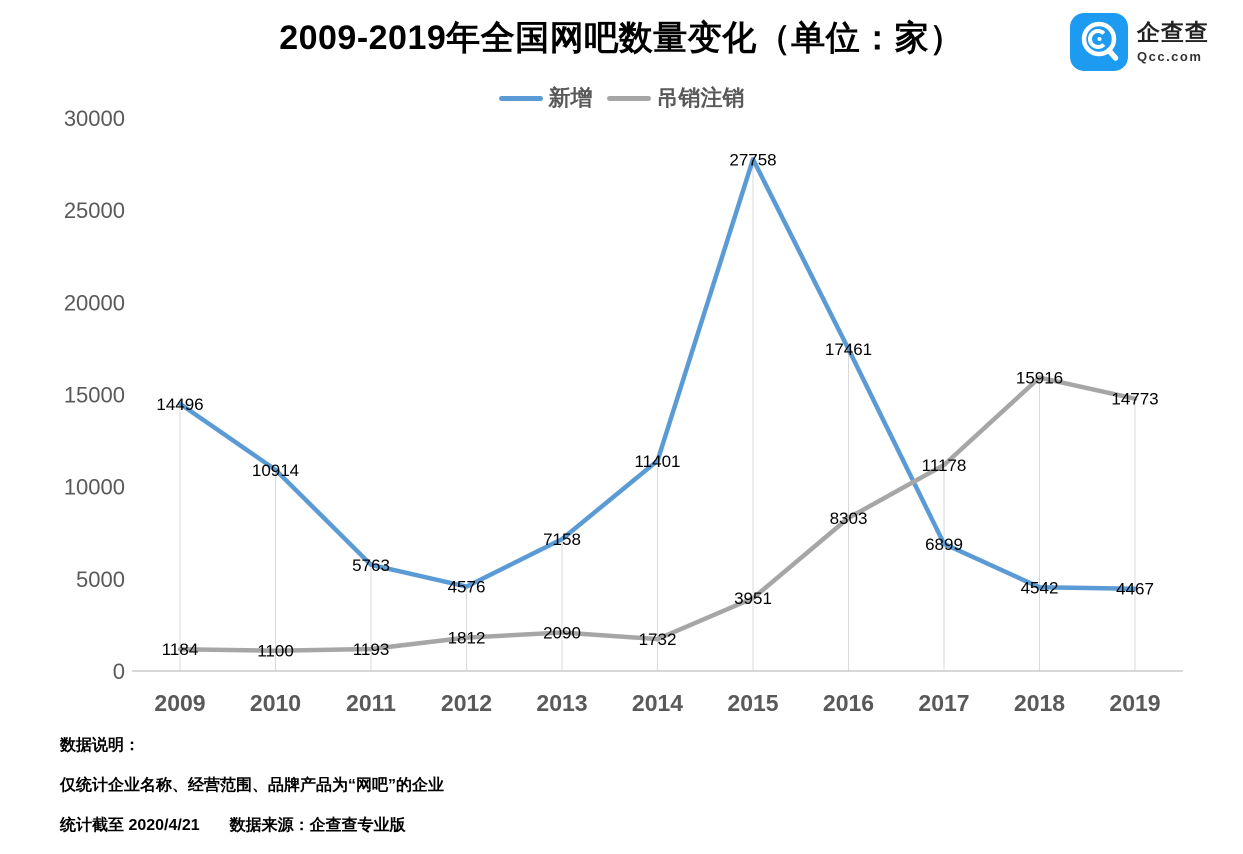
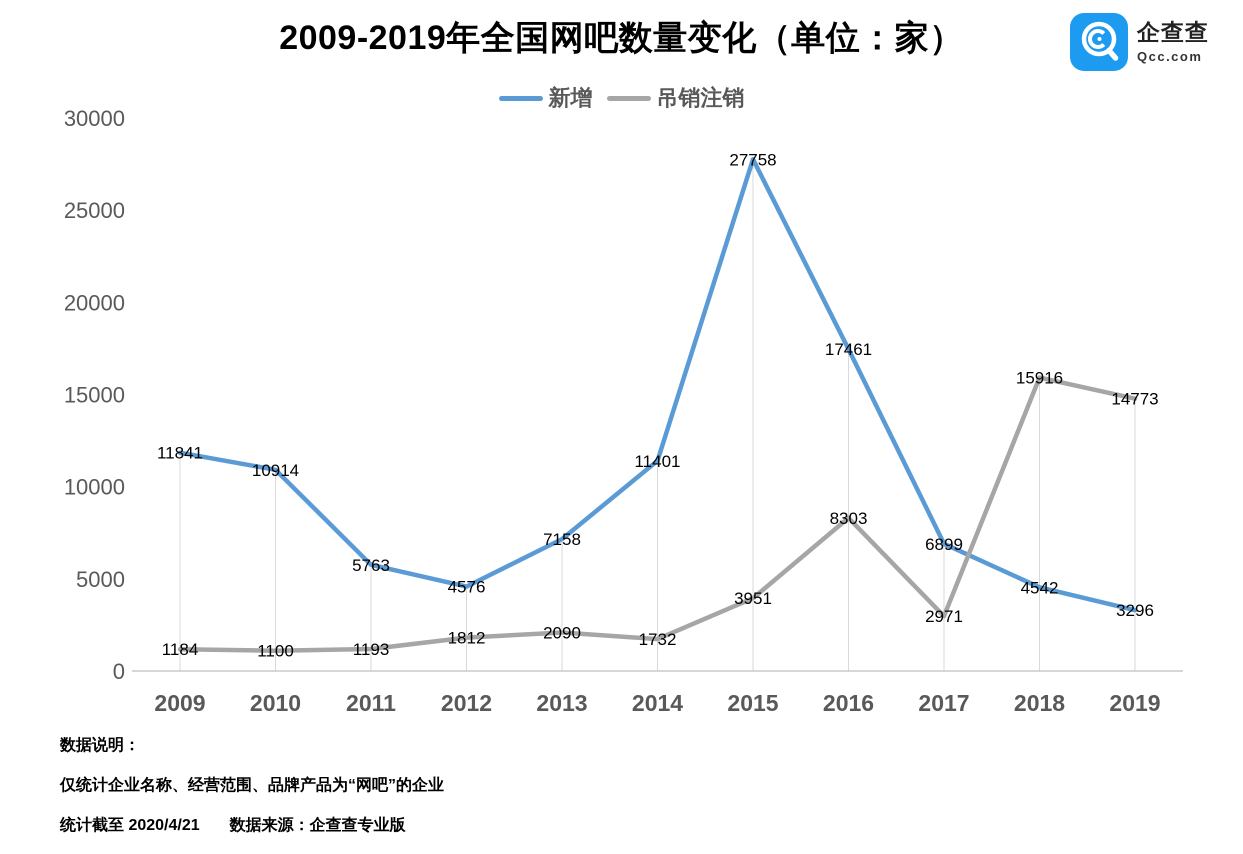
新增/2009: 14496 -> 11841
吊销注销/2017: 11178 -> 2971
新增/2019: 4467 -> 3296
